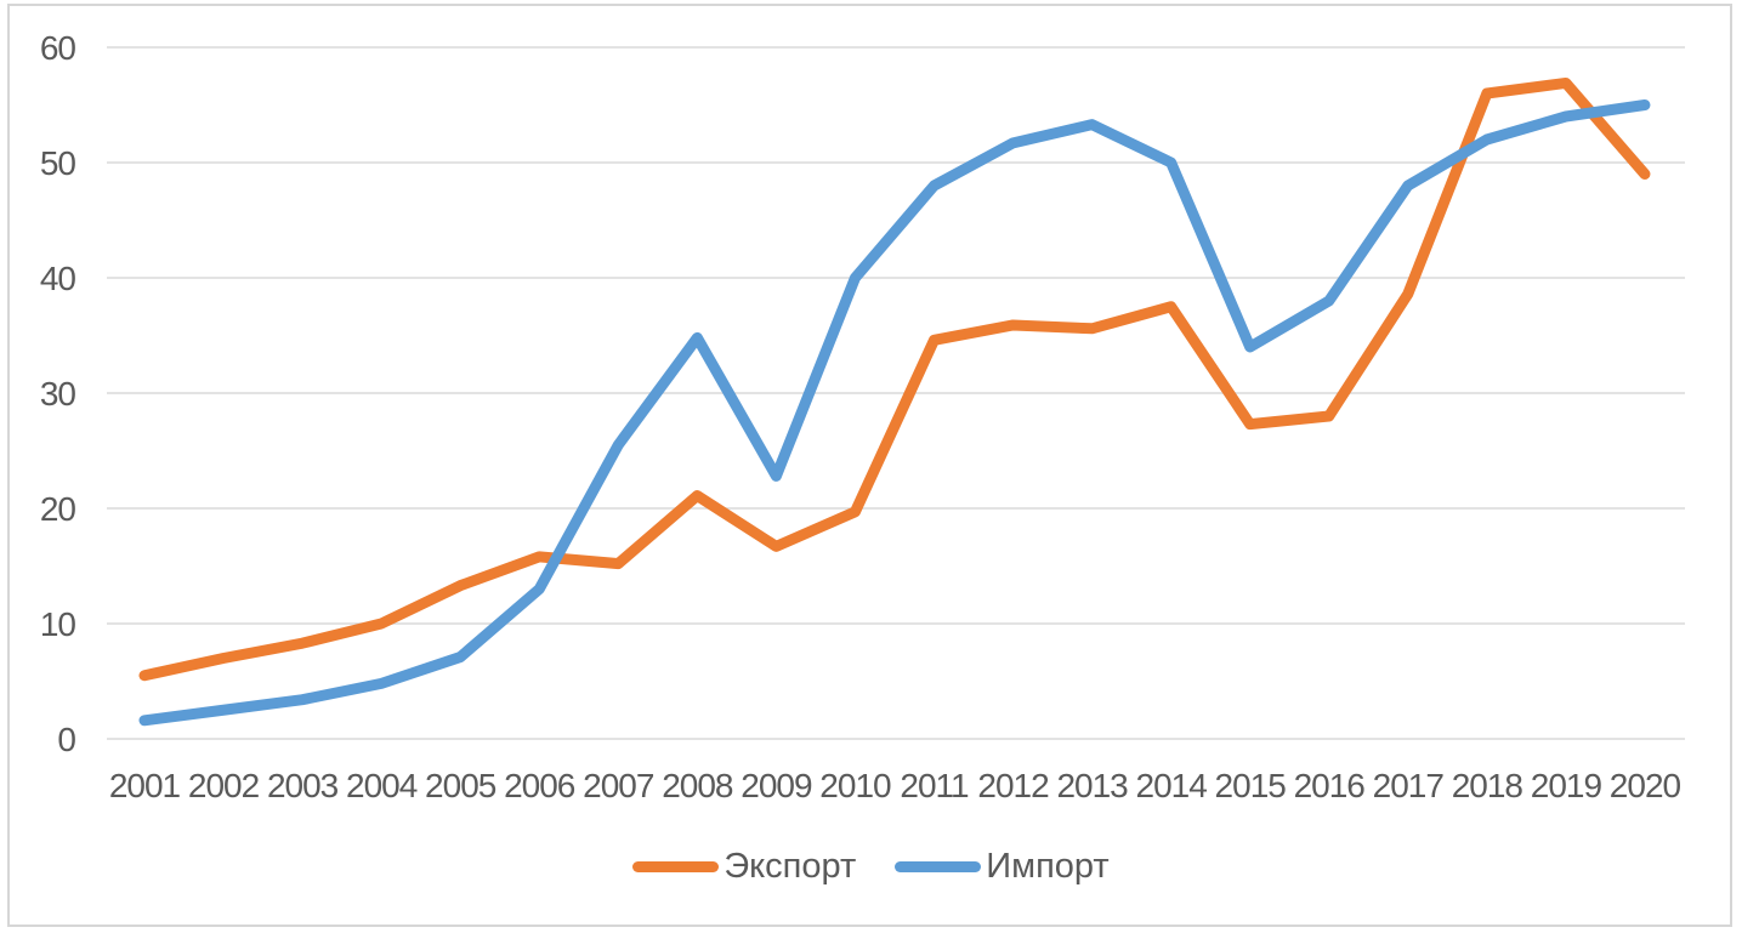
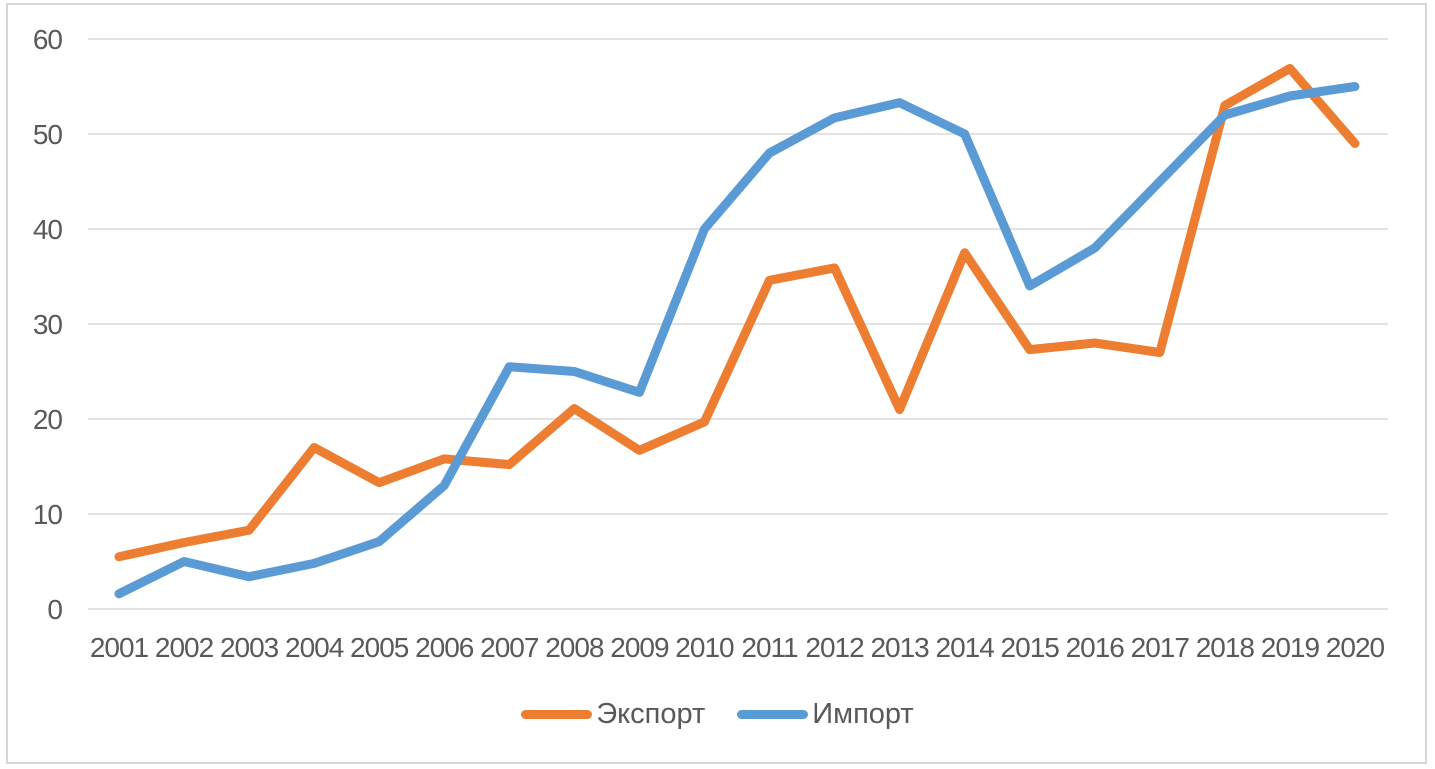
Импорт/2002: 2 -> 5
Экспорт/2004: 10 -> 17
Импорт/2008: 35 -> 25
Экспорт/2013: 36 -> 21
Экспорт/2017: 39 -> 27
Импорт/2017: 48 -> 45
Экспорт/2018: 56 -> 53
